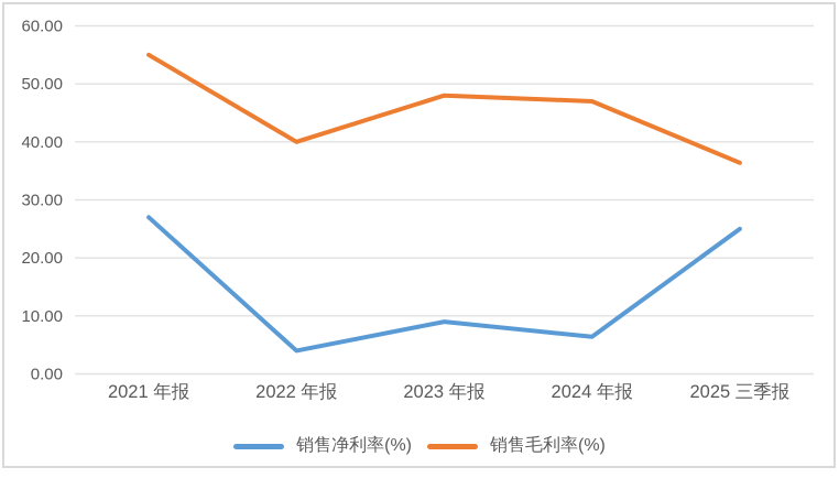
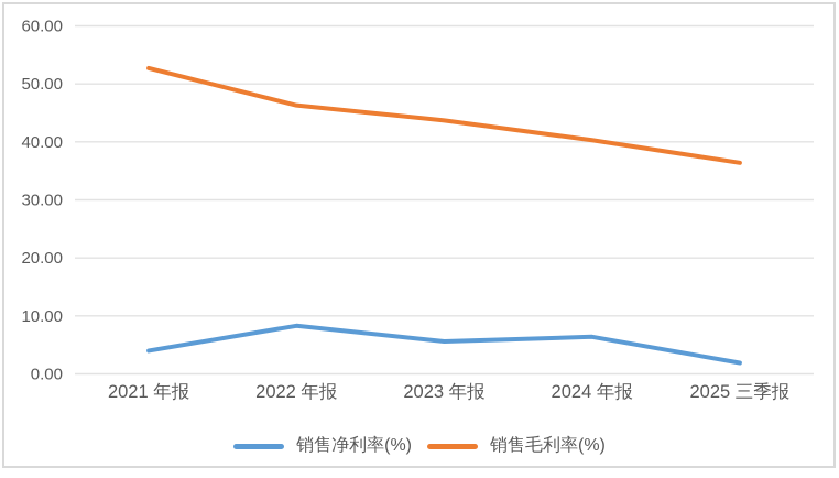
销售净利率(%)/2021 年报: 27 -> 4
销售毛利率(%)/2021 年报: 55 -> 53
销售净利率(%)/2022 年报: 4 -> 8
销售毛利率(%)/2022 年报: 40 -> 46
销售净利率(%)/2023 年报: 9 -> 6
销售毛利率(%)/2023 年报: 48 -> 44
销售毛利率(%)/2024 年报: 47 -> 40
销售净利率(%)/2025 三季报: 25 -> 2
